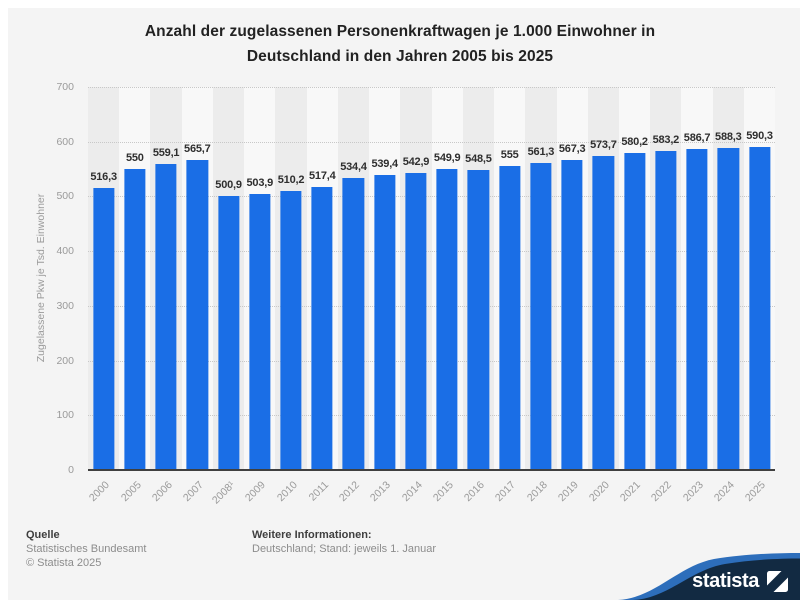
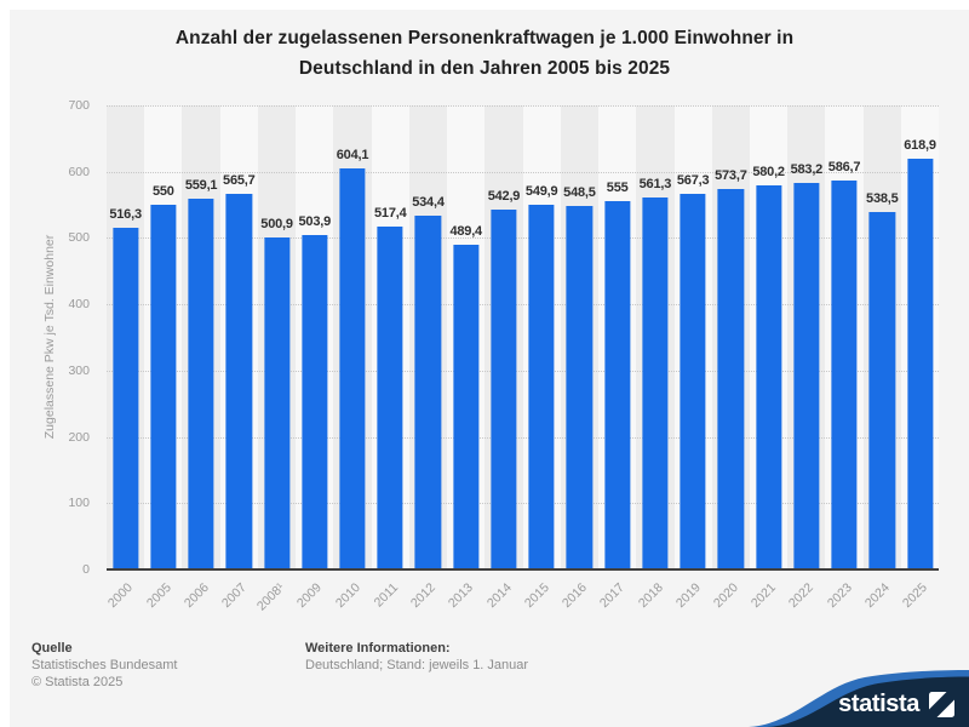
2010: 510,2 -> 604,1
2013: 539,4 -> 489,4
2024: 588,3 -> 538,5
2025: 590,3 -> 618,9
